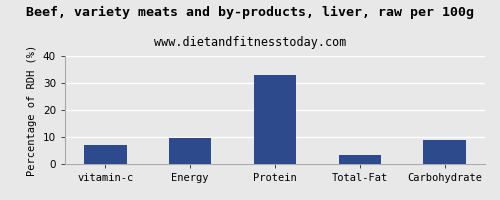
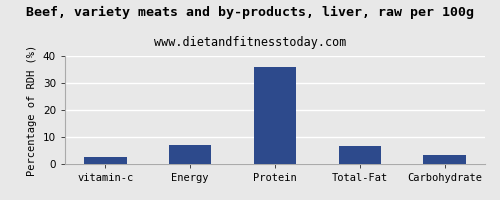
vitamin-c: 7.0 -> 2.5
Energy: 9.5 -> 7.0
Protein: 33.0 -> 36.0
Total-Fat: 3.5 -> 6.5
Carbohydrate: 9.0 -> 3.5
